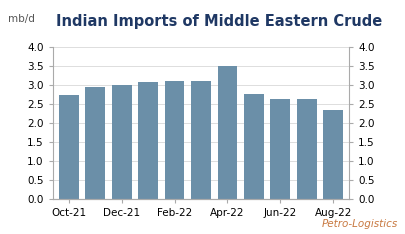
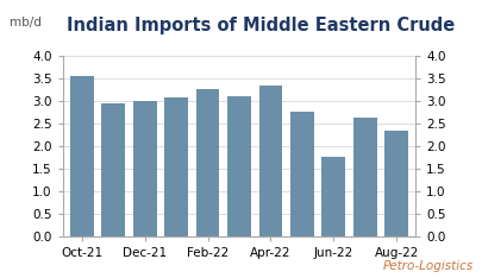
Oct-21: 2.72 -> 3.55
Feb-22: 3.10 -> 3.25
Apr-22: 3.50 -> 3.35
Jun-22: 2.63 -> 1.75
